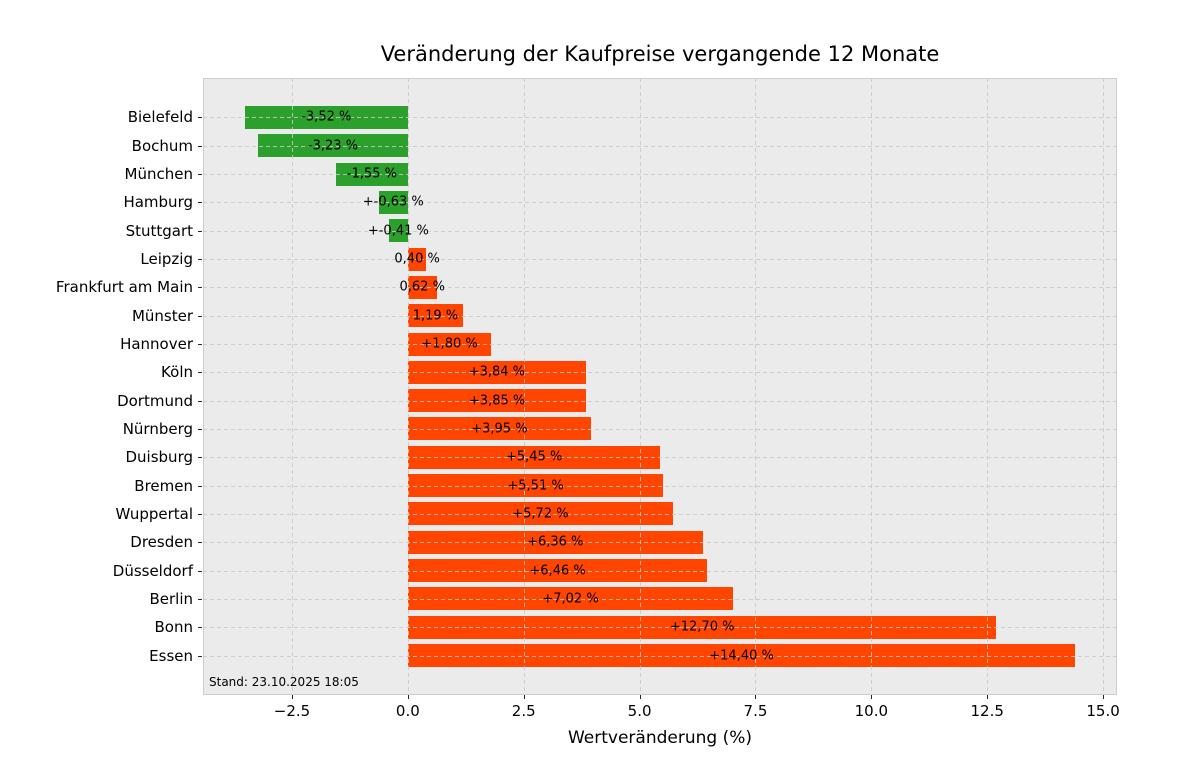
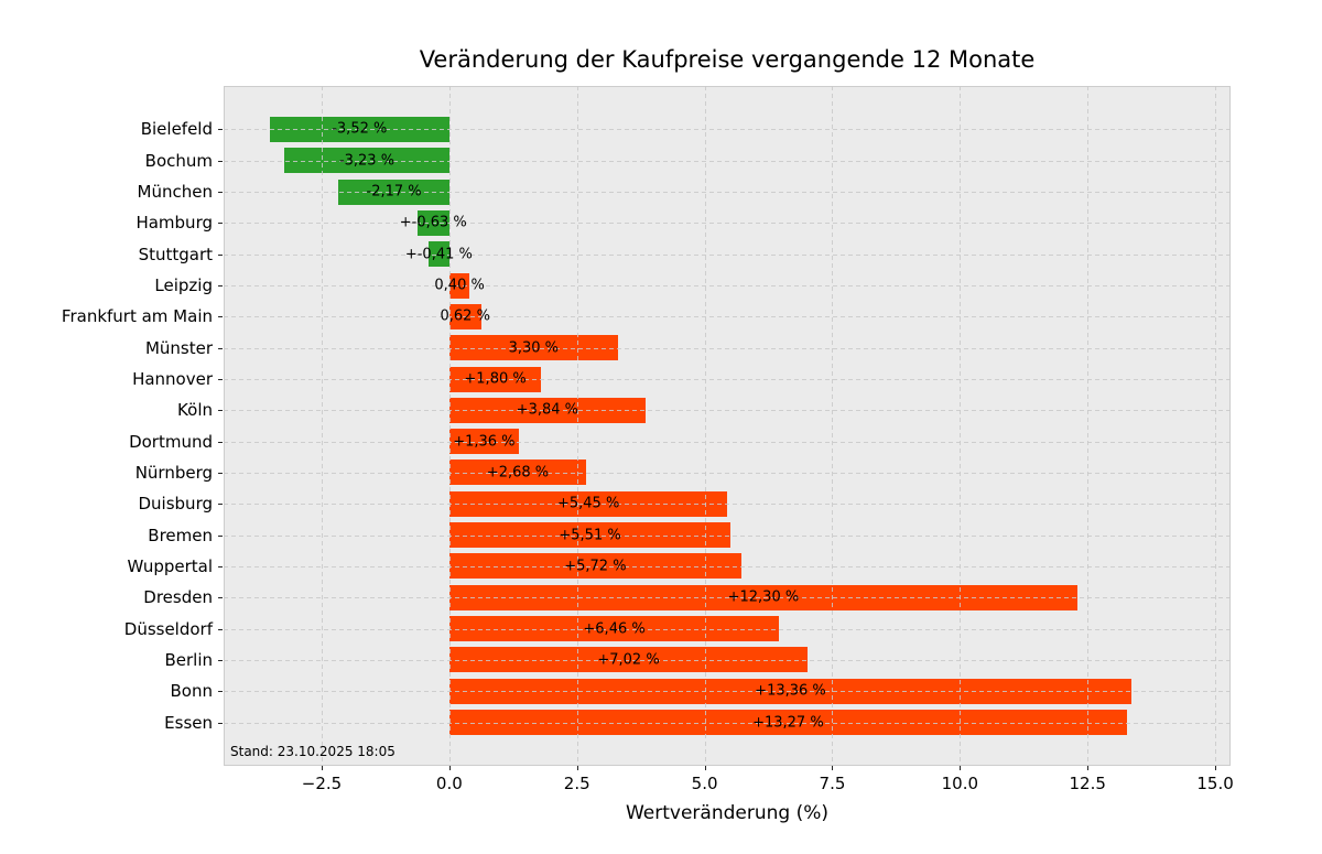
München: -1,55 -> -2,17
Münster: 1,19 -> 3,30
Dortmund: +3,85 -> +1,36
Nürnberg: +3,95 -> +2,68
Dresden: +6,36 -> +12,30
Bonn: +12,70 -> +13,36
Essen: +14,40 -> +13,27
